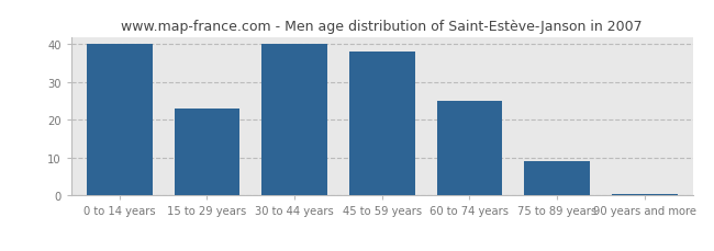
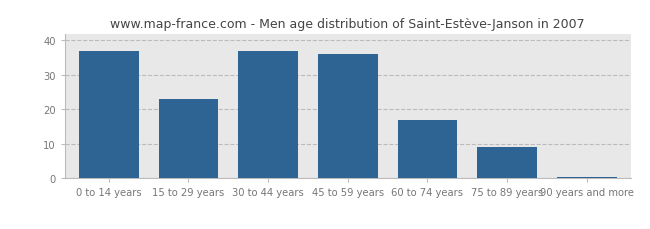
0 to 14 years: 40.0 -> 37.0
30 to 44 years: 40.0 -> 37.0
45 to 59 years: 38.0 -> 36.0
60 to 74 years: 25.0 -> 17.0
